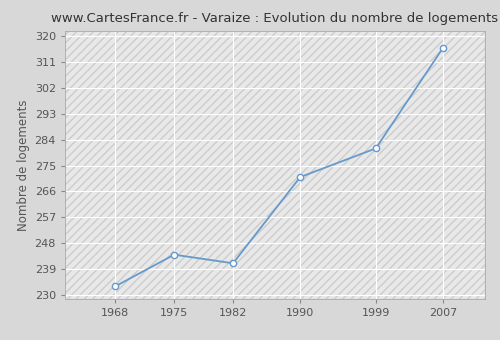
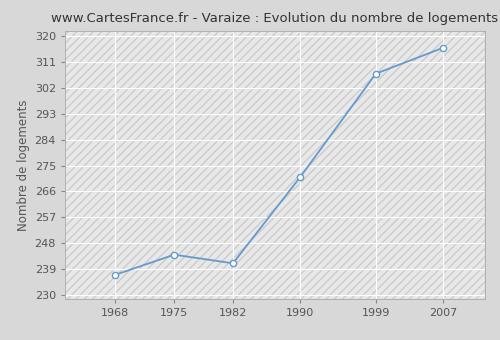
1968: 233 -> 237
1999: 281 -> 307
